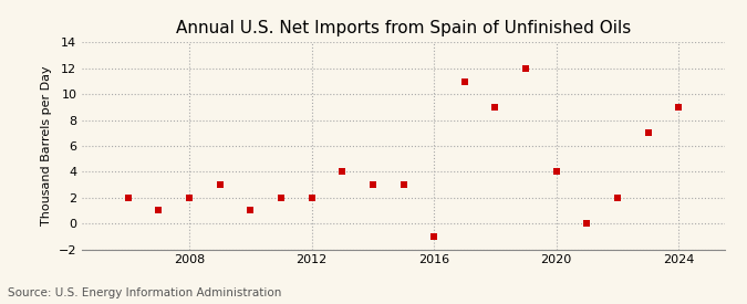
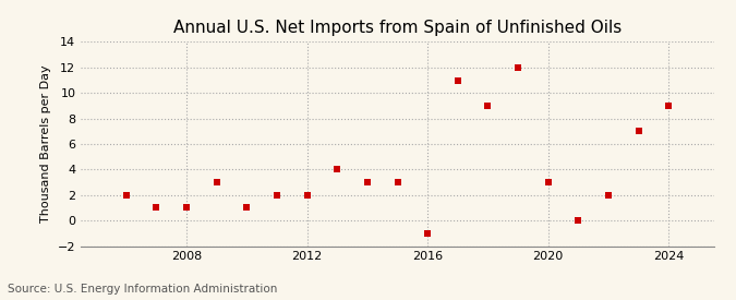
2008: 2 -> 1
2020: 4 -> 3
